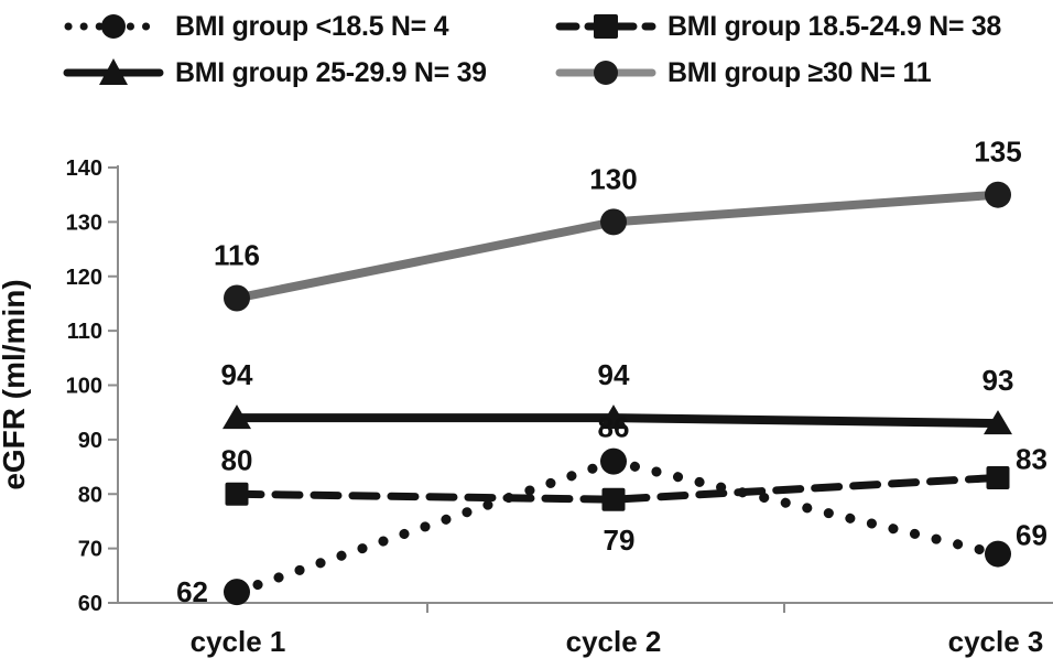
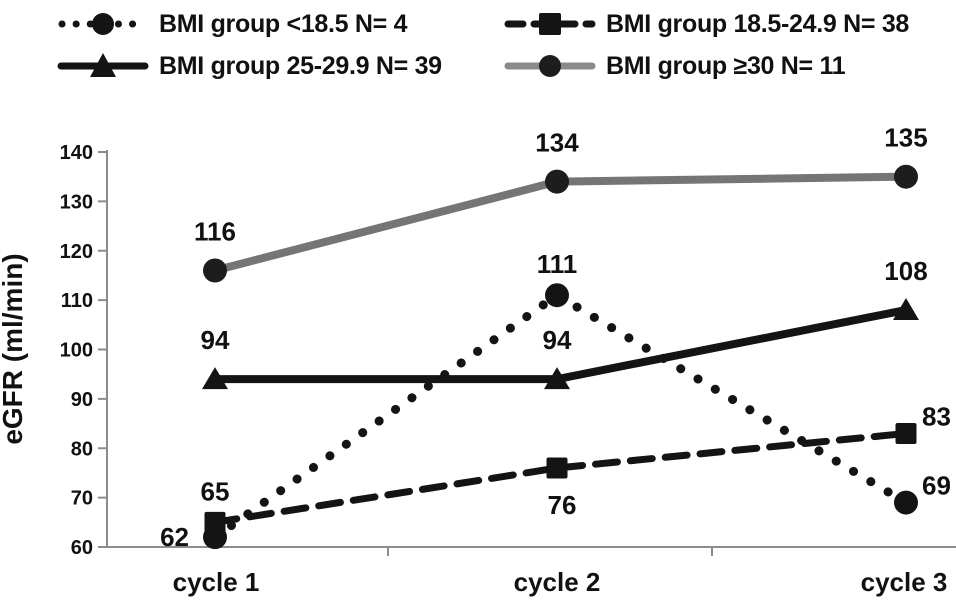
BMI group 18.5-24.9 N= 38/cycle 1: 80 -> 65
BMI group <18.5 N= 4/cycle 2: 86 -> 111
BMI group 18.5-24.9 N= 38/cycle 2: 79 -> 76
BMI group ≥30 N= 11/cycle 2: 130 -> 134
BMI group 25-29.9 N= 39/cycle 3: 93 -> 108
